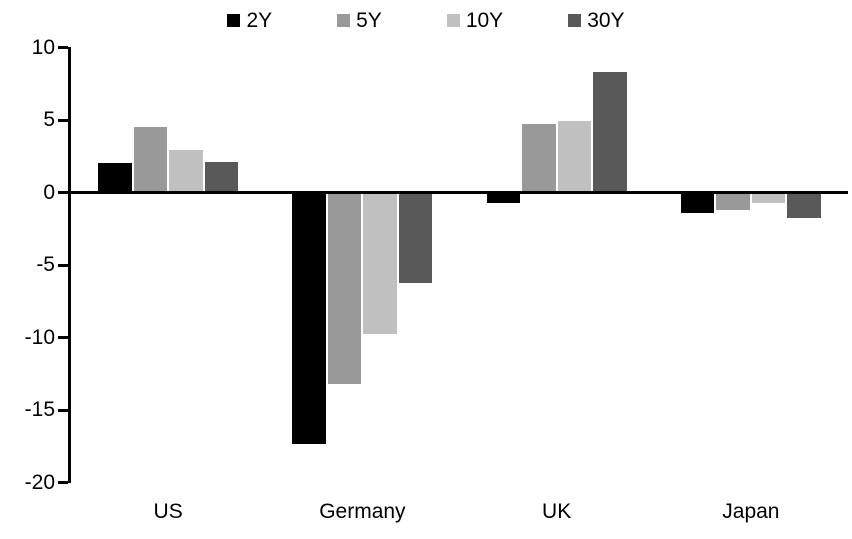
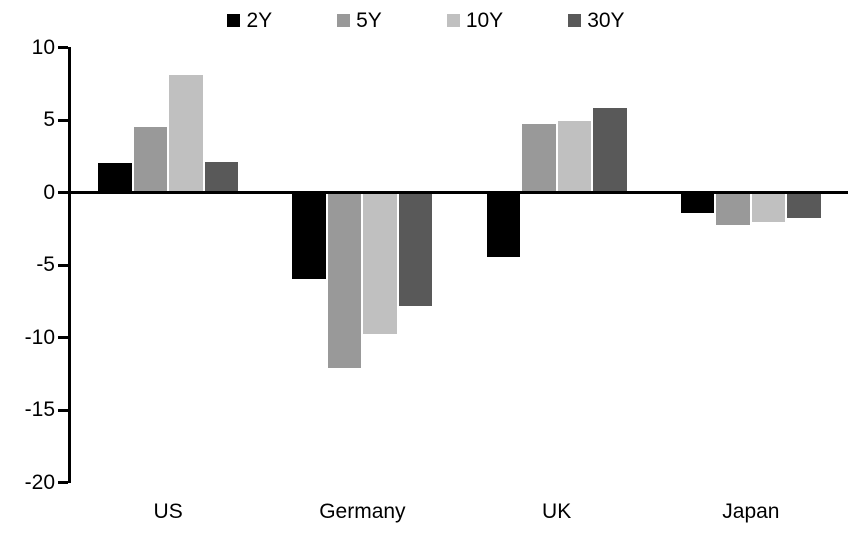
10Y/US: 3.0 -> 8.2
2Y/Germany: -17.4 -> -6.0
5Y/Germany: -13.3 -> -12.2
30Y/Germany: -6.3 -> -7.9
2Y/UK: -0.8 -> -4.5
30Y/UK: 8.4 -> 5.9
5Y/Japan: -1.3 -> -2.3
10Y/Japan: -0.8 -> -2.1
